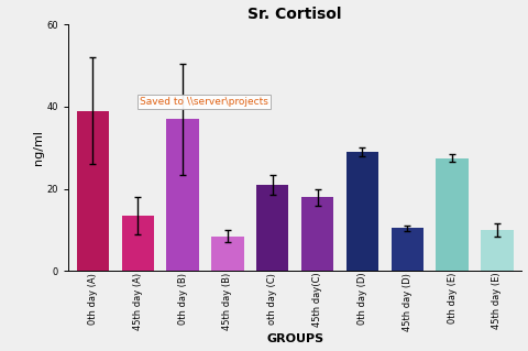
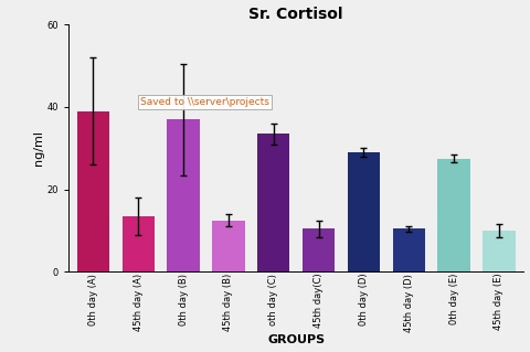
45th day (B): 8.5 -> 12.5
oth day (C): 21.0 -> 33.5
45th day(C): 18.0 -> 10.5
